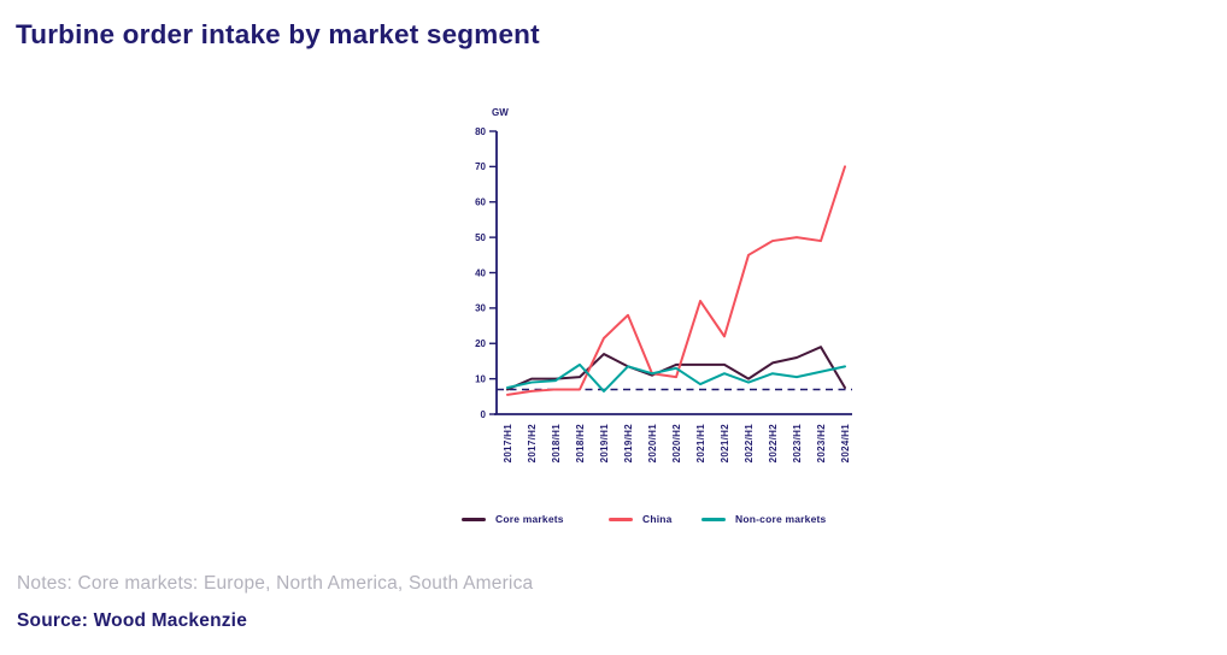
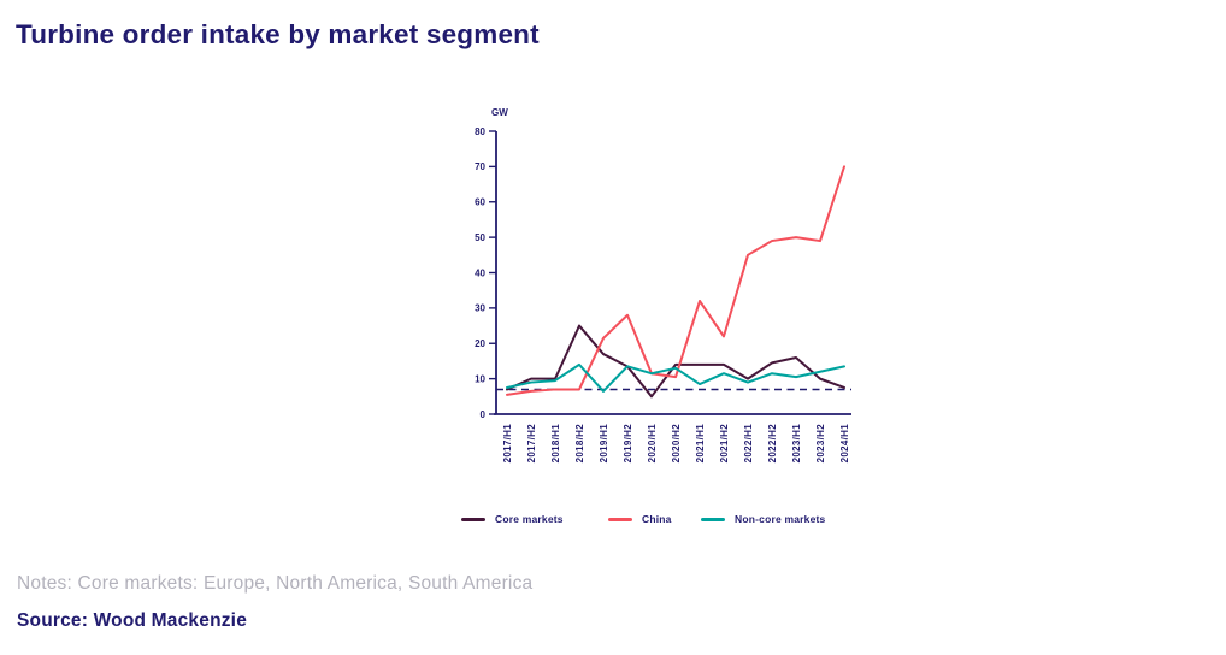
Core markets/2018/H2: 10 -> 25
Core markets/2020/H1: 11 -> 5
Core markets/2023/H2: 19 -> 10
